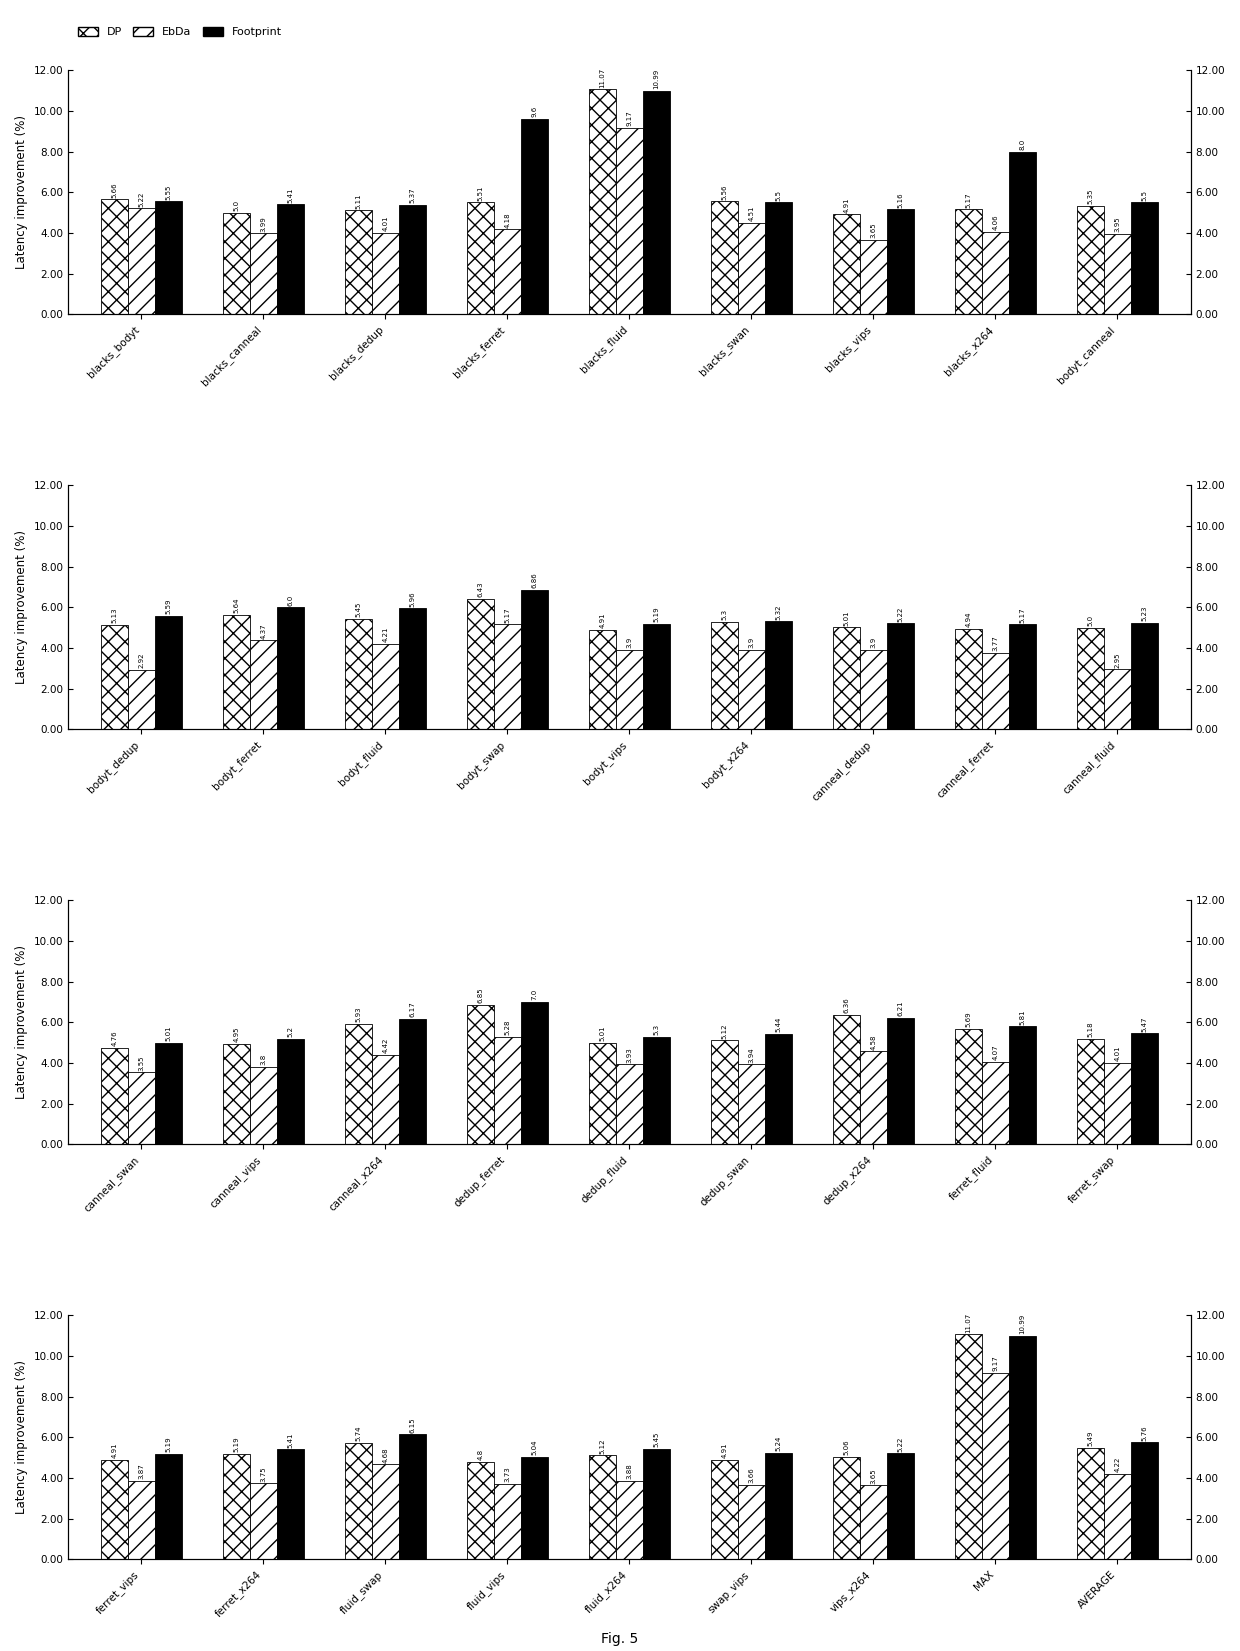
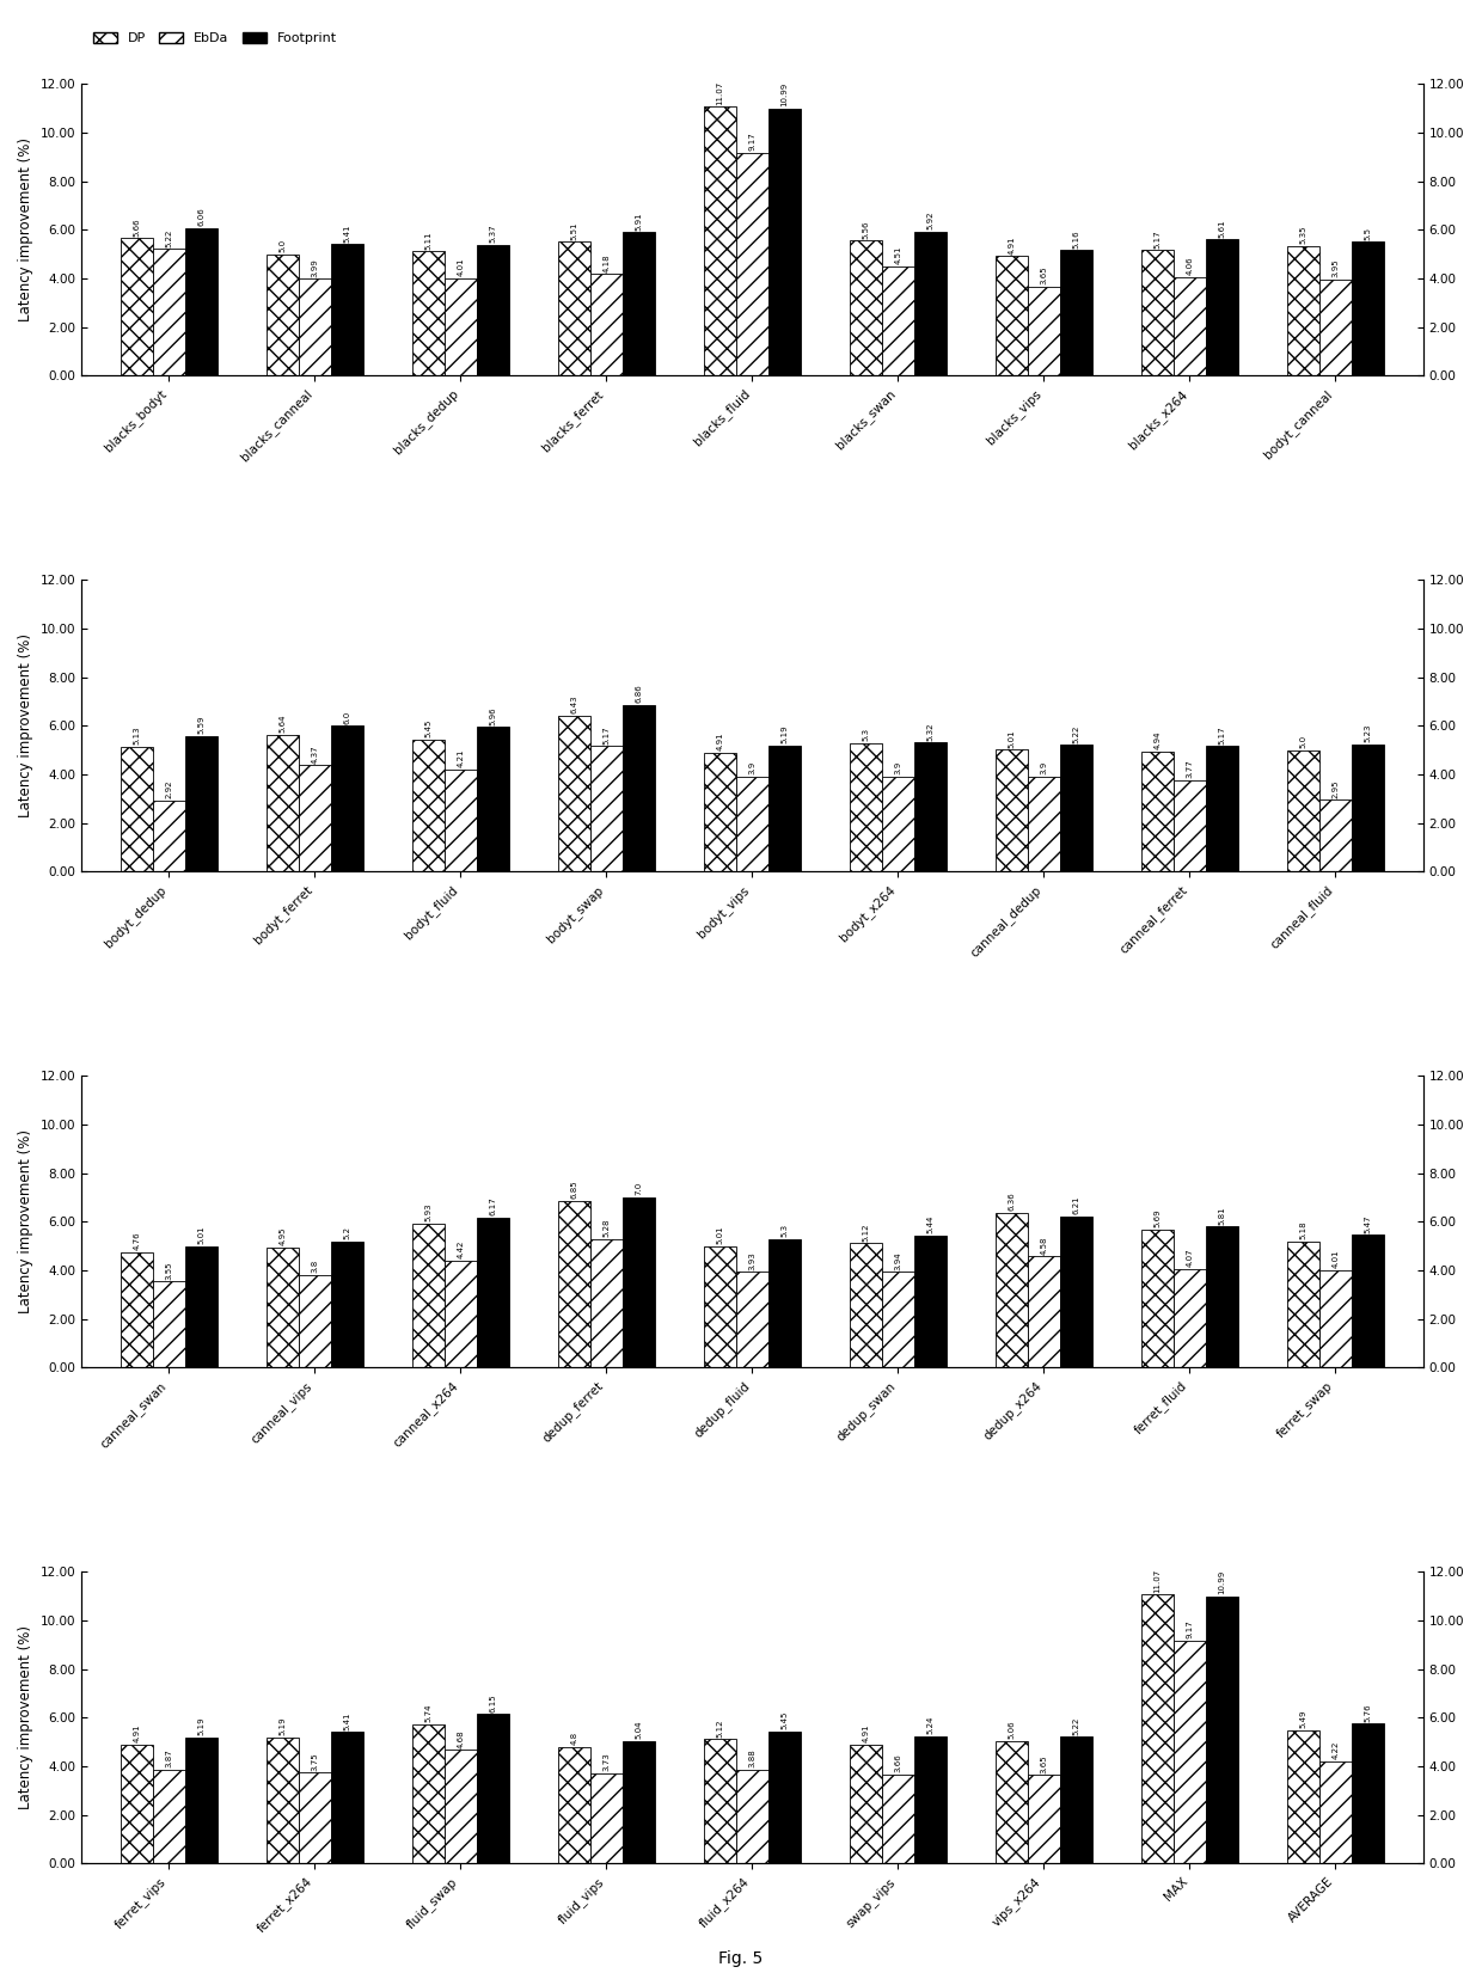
Footprint/blacks_bodyt: 5.55 -> 6.06
Footprint/blacks_ferret: 9.60 -> 5.91
Footprint/blacks_swan: 5.50 -> 5.92
Footprint/blacks_x264: 8.00 -> 5.61
